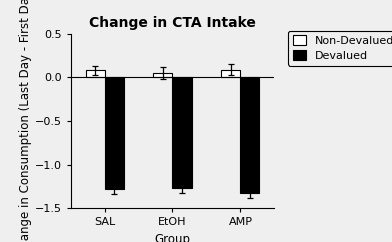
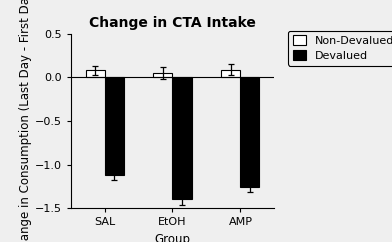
Devalued/SAL: -1.28 -> -1.12
Devalued/EtOH: -1.27 -> -1.40
Devalued/AMP: -1.33 -> -1.26
